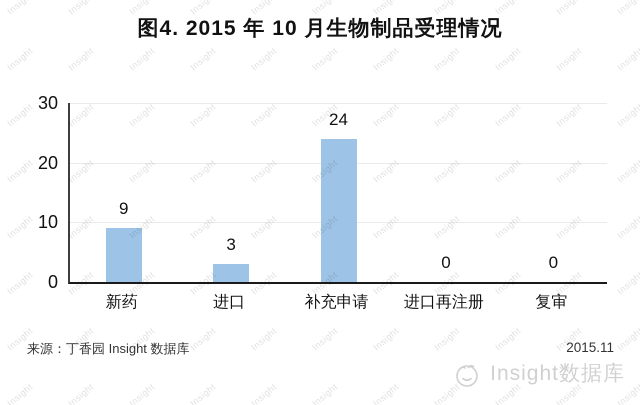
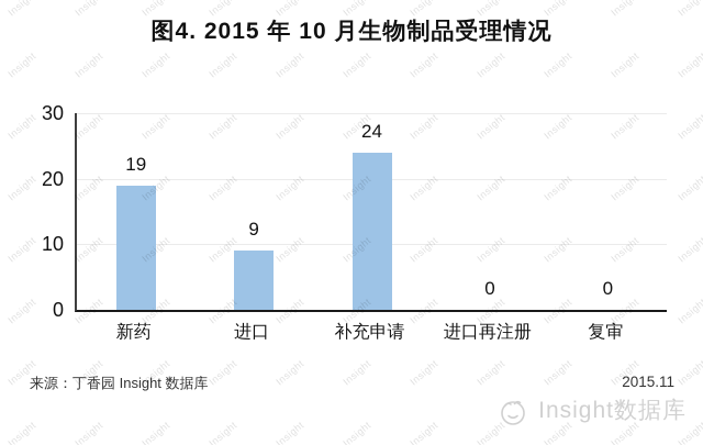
新药: 9 -> 19
进口: 3 -> 9
